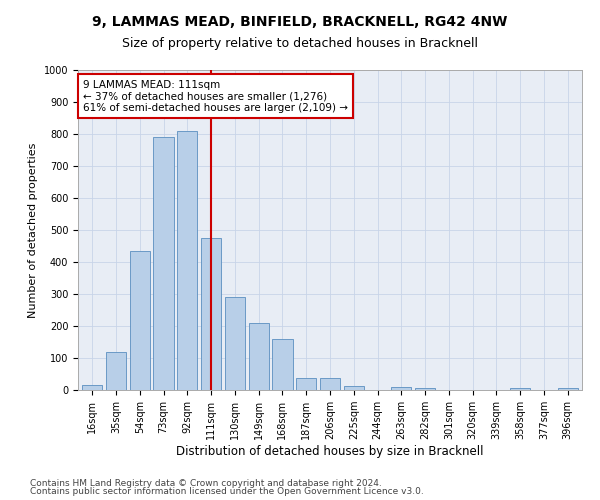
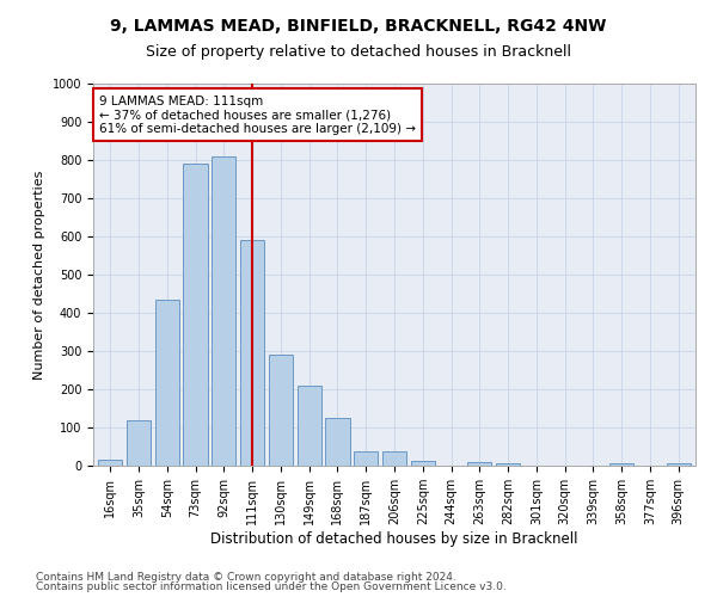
111sqm: 475 -> 590
168sqm: 160 -> 125
